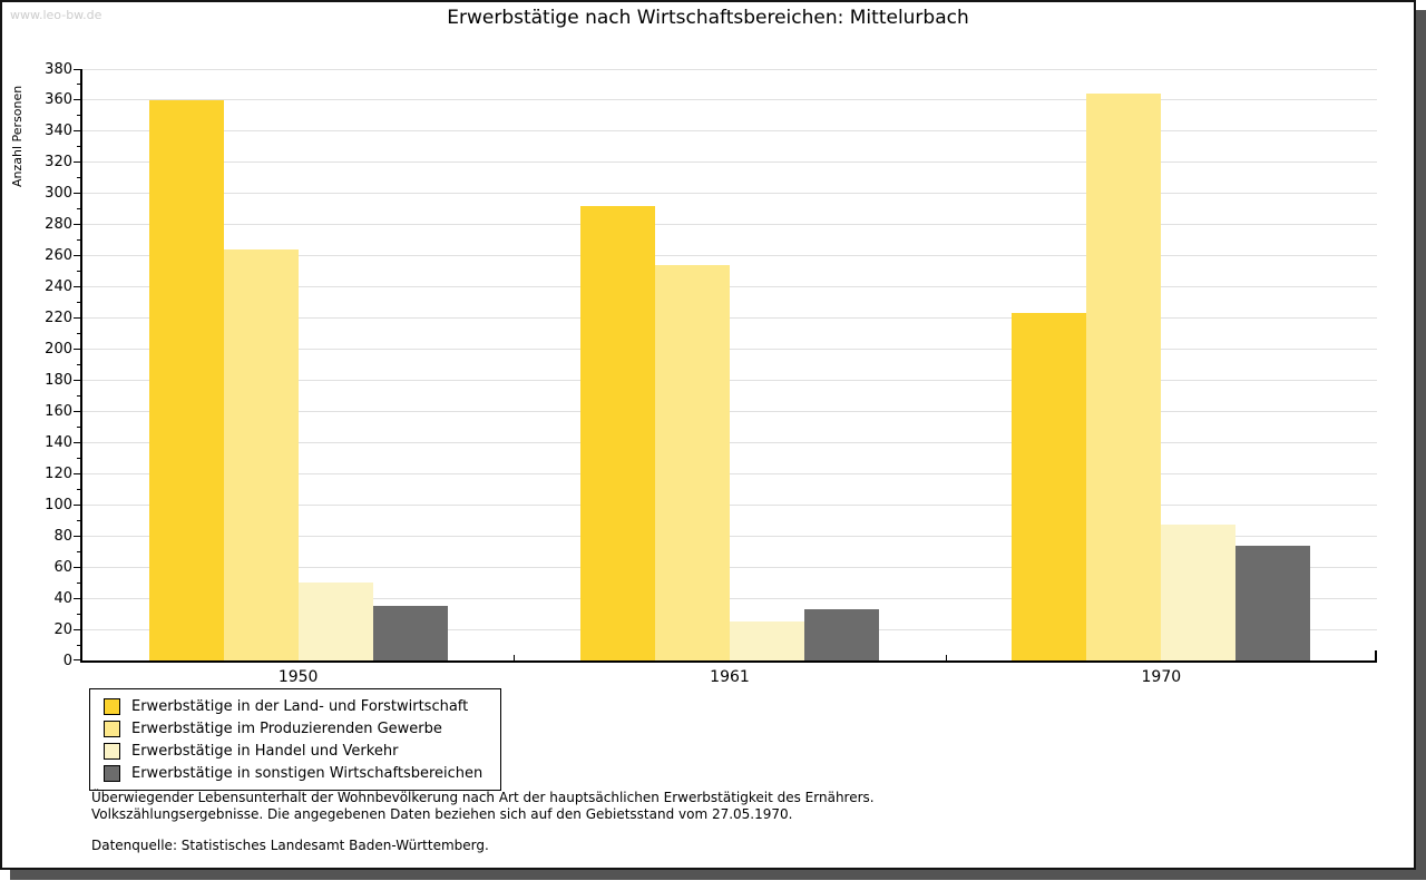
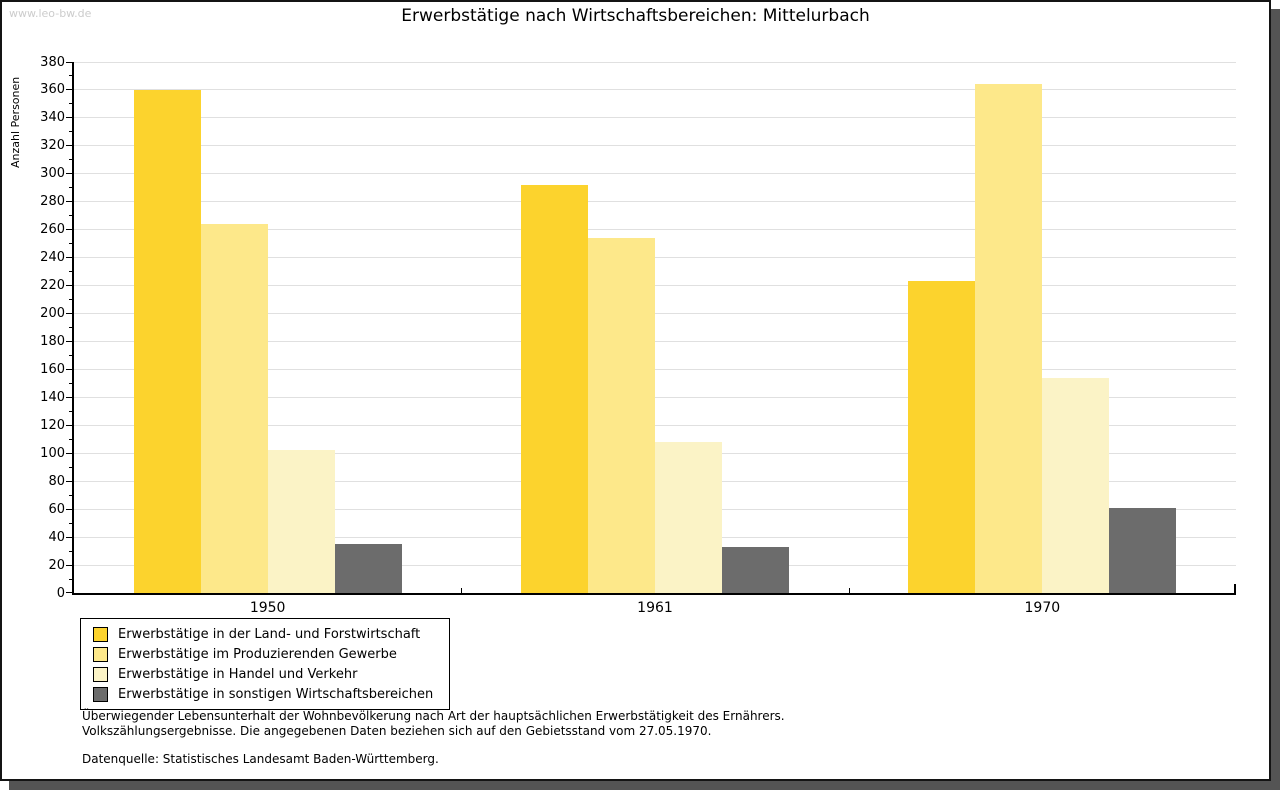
Erwerbstätige in Handel und Verkehr/1950: 50 -> 102
Erwerbstätige in Handel und Verkehr/1961: 25 -> 108
Erwerbstätige in Handel und Verkehr/1970: 87 -> 154
Erwerbstätige in sonstigen Wirtschaftsbereichen/1970: 74 -> 61
